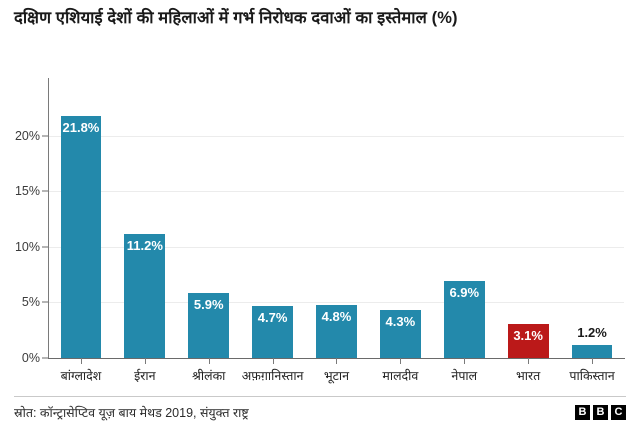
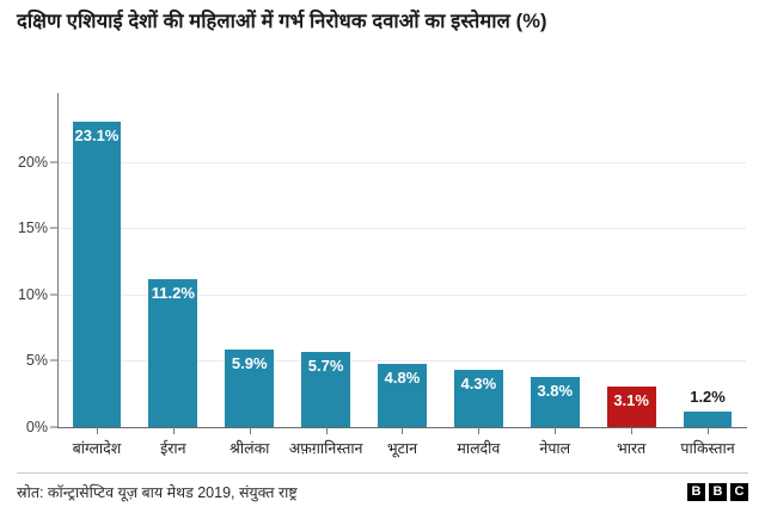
बांग्लादेश: 21.8% -> 23.1%
अफ़ग़ानिस्तान: 4.7% -> 5.7%
नेपाल: 6.9% -> 3.8%
